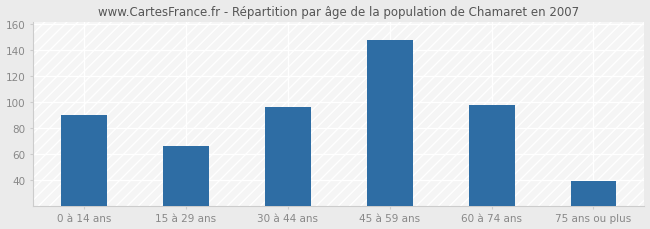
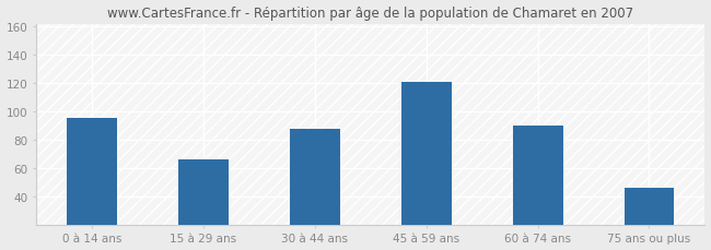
0 à 14 ans: 90 -> 95
30 à 44 ans: 96 -> 88
45 à 59 ans: 148 -> 121
60 à 74 ans: 98 -> 90
75 ans ou plus: 39 -> 46
